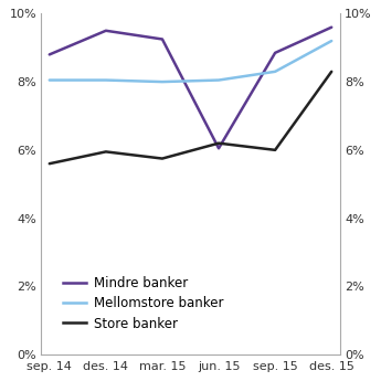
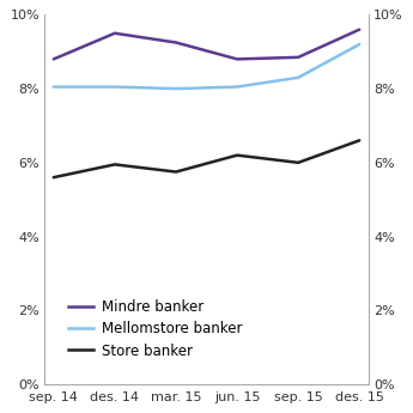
Mindre banker/jun. 15: 6.05% -> 8.80%
Store banker/des. 15: 8.30% -> 6.60%
